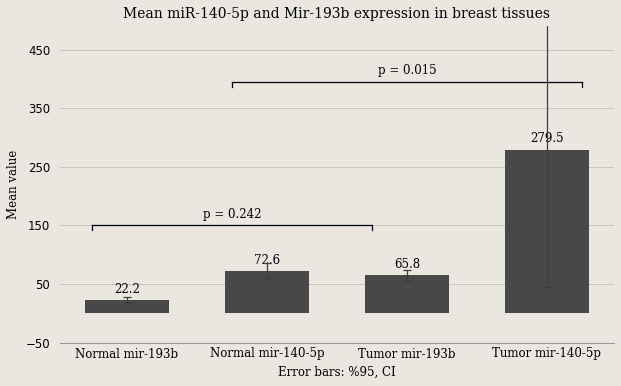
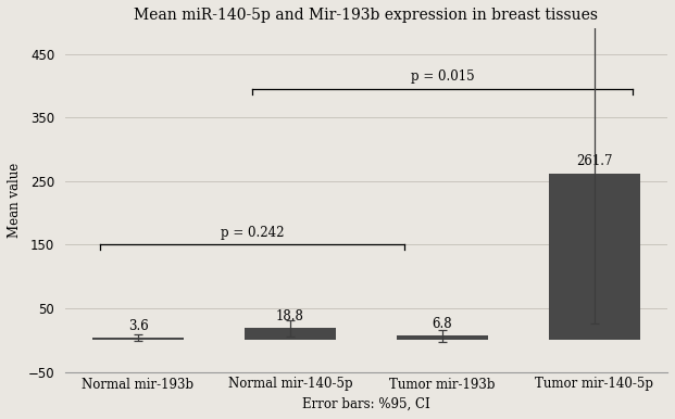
Normal mir-193b: 22.2 -> 3.6
Normal mir-140-5p: 72.6 -> 18.8
Tumor mir-193b: 65.8 -> 6.8
Tumor mir-140-5p: 279.5 -> 261.7
